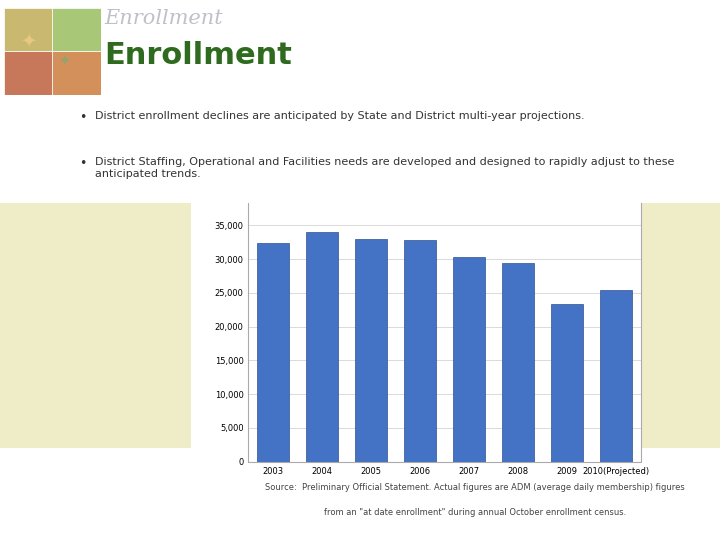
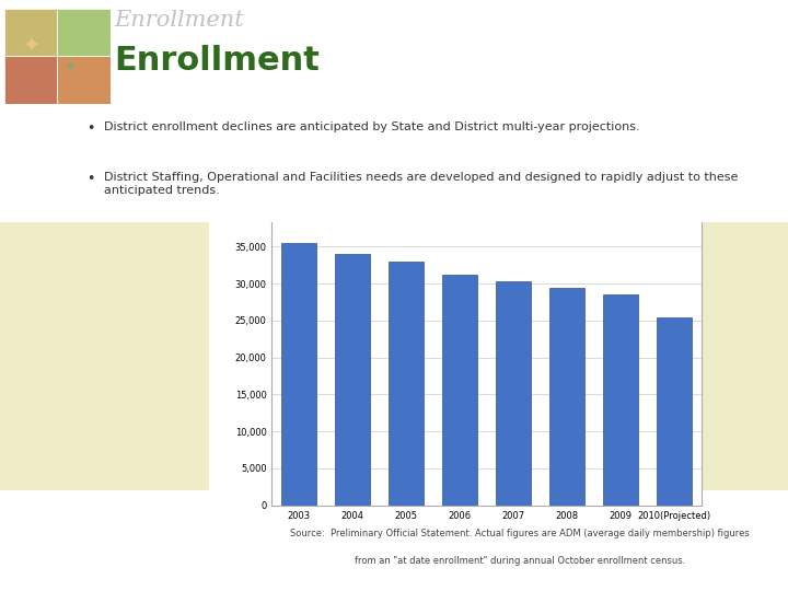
2003: 32,400 -> 35,500
2006: 32,800 -> 31,200
2009: 23,400 -> 28,600
